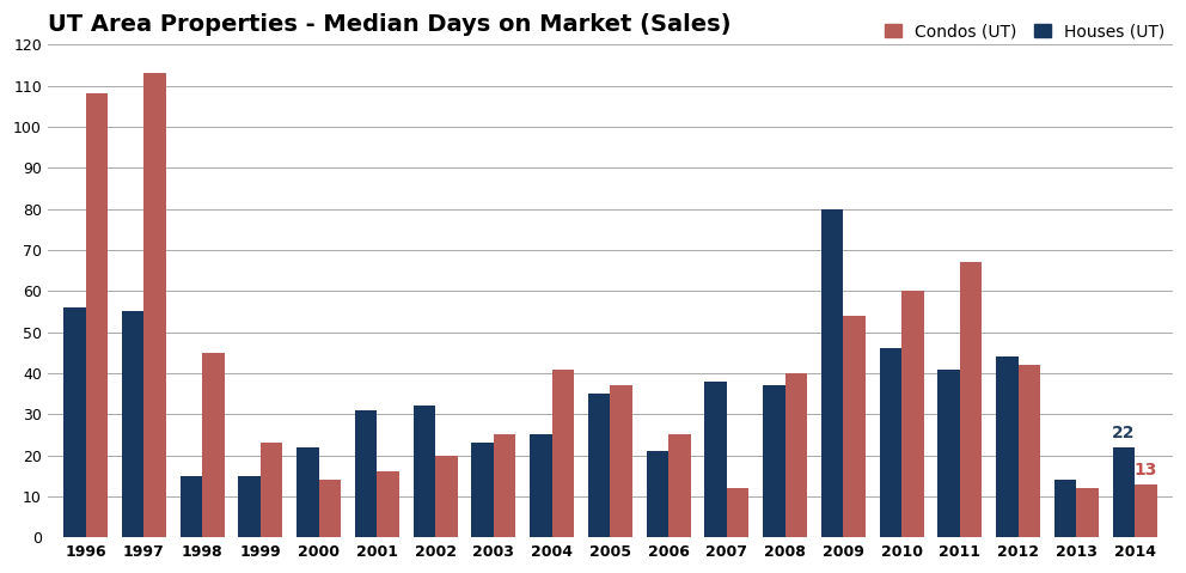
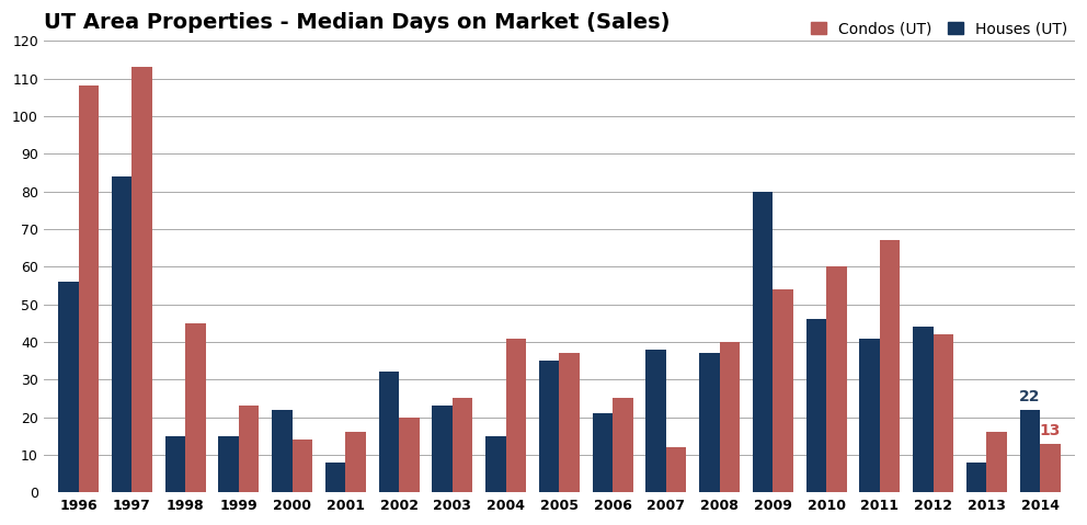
Houses (UT)/1997: 55 -> 84
Houses (UT)/2001: 31 -> 8
Houses (UT)/2004: 25 -> 15
Houses (UT)/2013: 14 -> 8
Condos (UT)/2013: 12 -> 16
